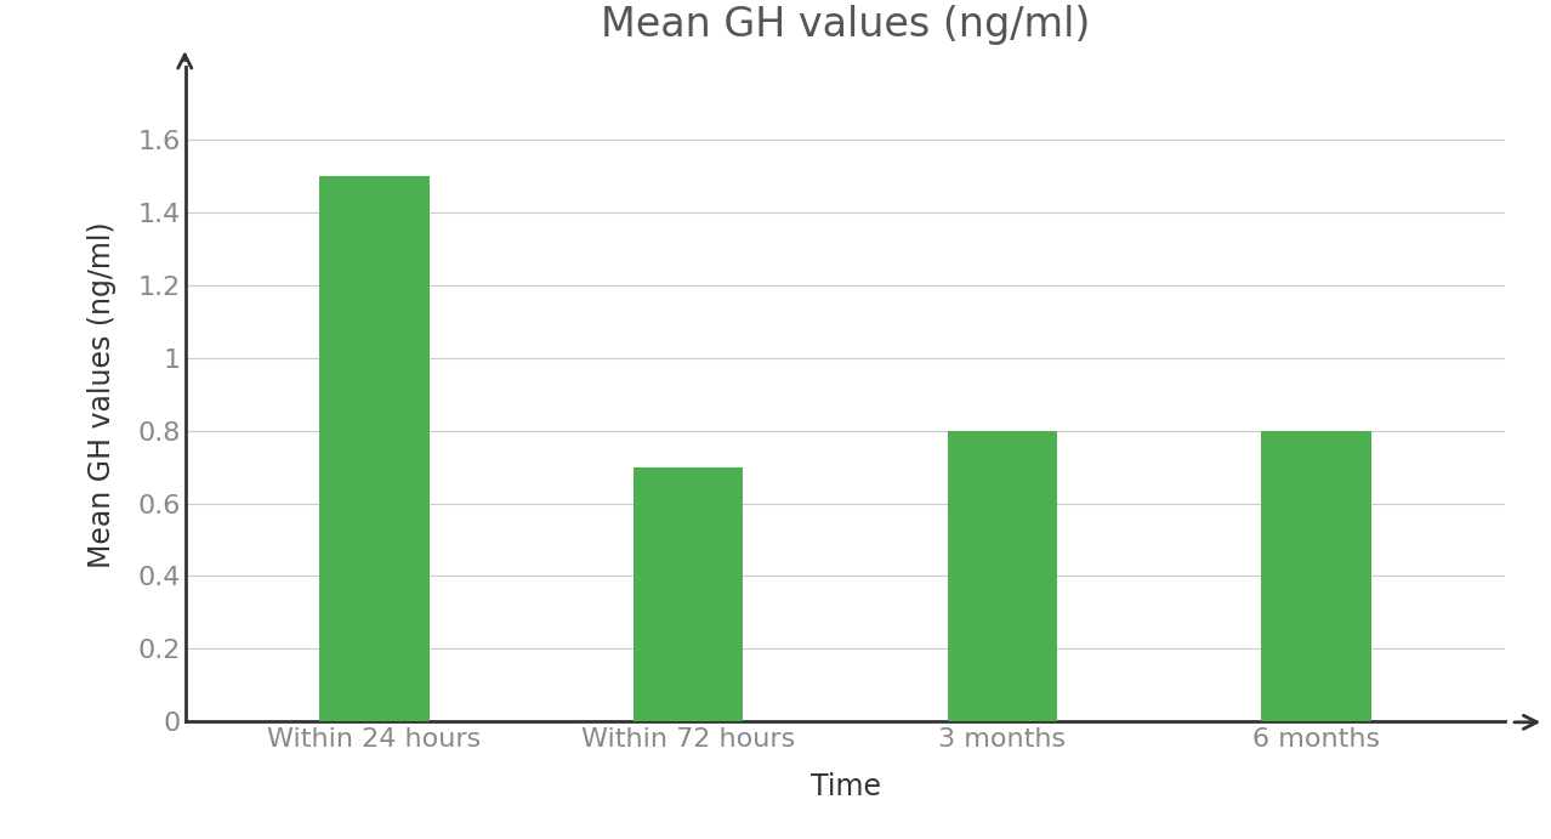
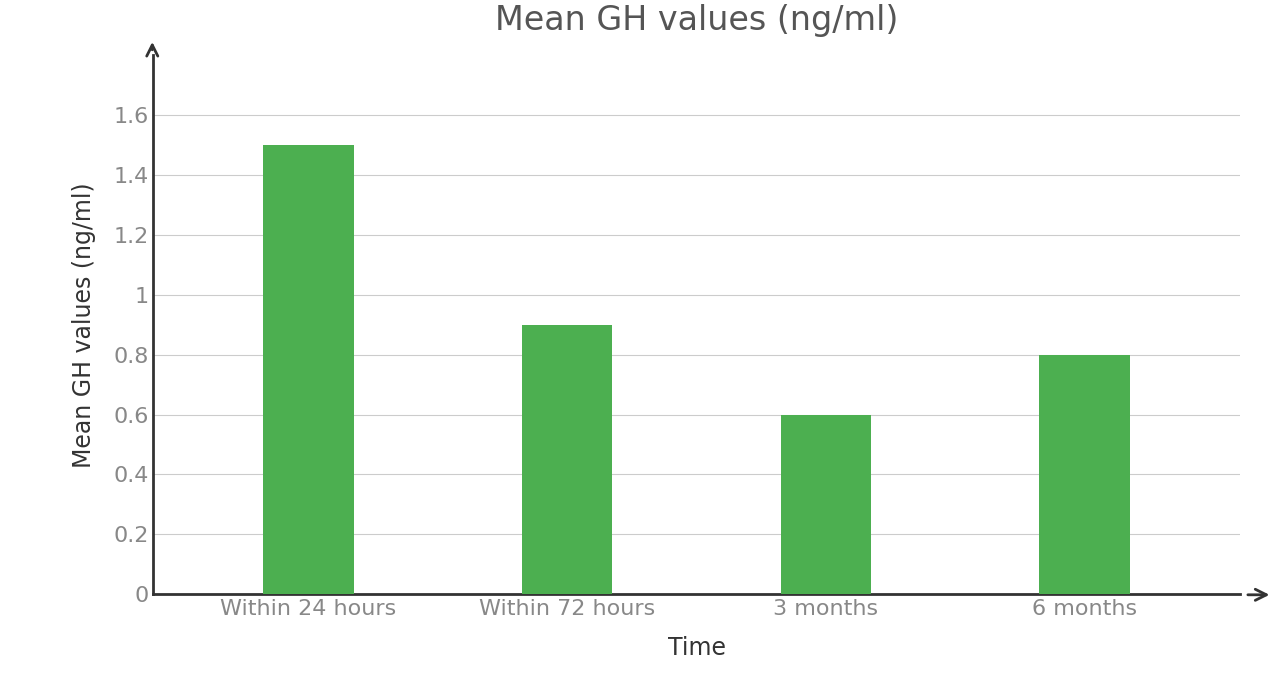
Within 72 hours: 0.7 -> 0.9
3 months: 0.8 -> 0.6
